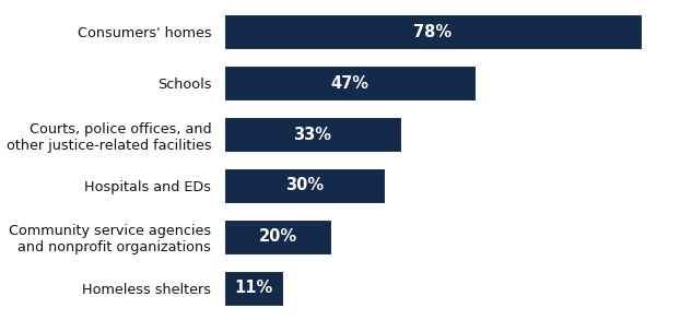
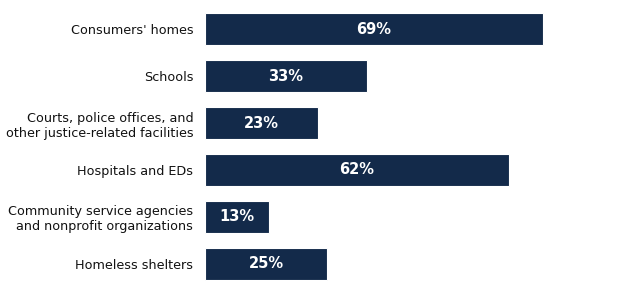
Consumers' homes: 78% -> 69%
Schools: 47% -> 33%
Courts, police offices, and other justice-related facilities: 33% -> 23%
Hospitals and EDs: 30% -> 62%
Community service agencies and nonprofit organizations: 20% -> 13%
Homeless shelters: 11% -> 25%
